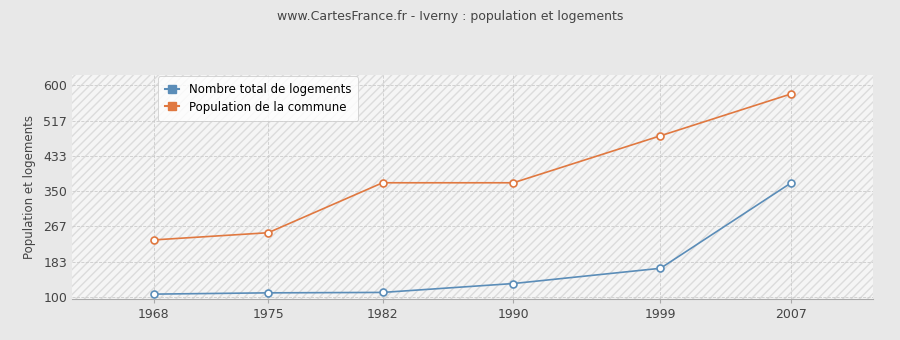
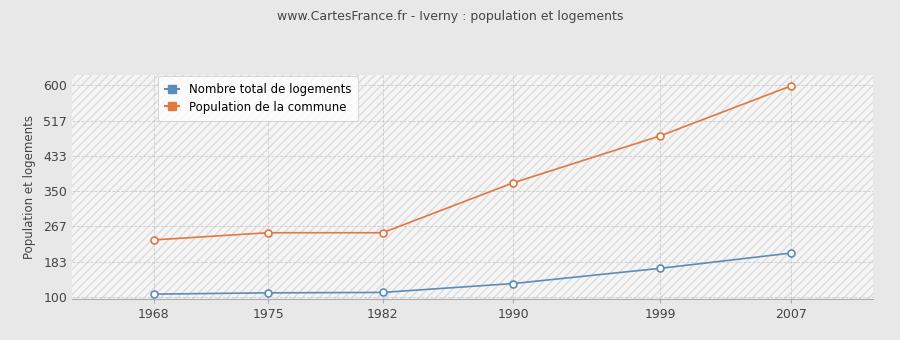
Population de la commune/1982: 370 -> 252
Nombre total de logements/2007: 370 -> 204
Population de la commune/2007: 580 -> 599
